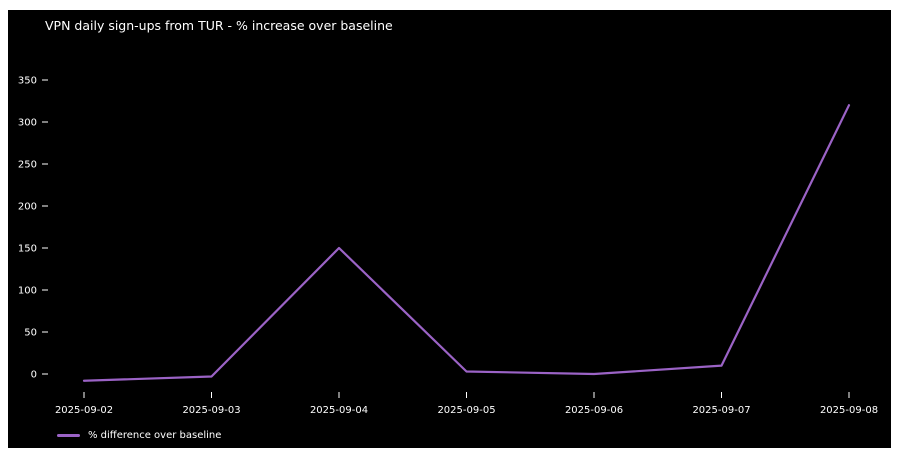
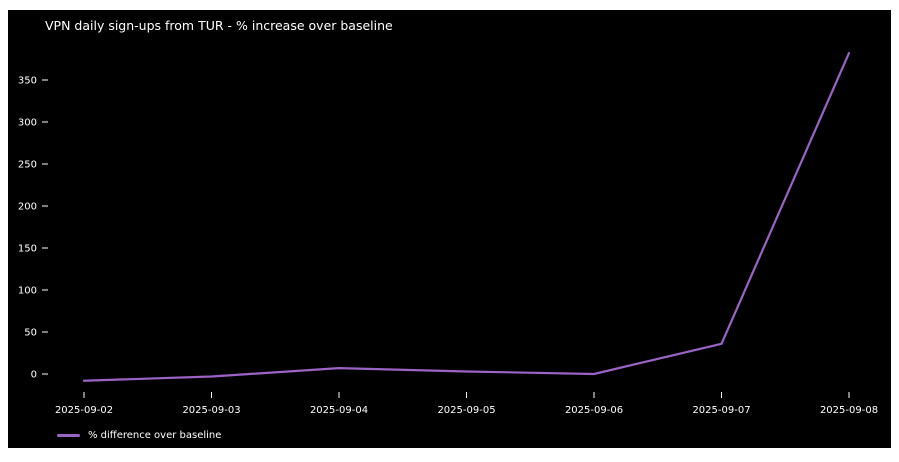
2025-09-04: 150 -> 10
2025-09-07: 10 -> 40
2025-09-08: 320 -> 380
